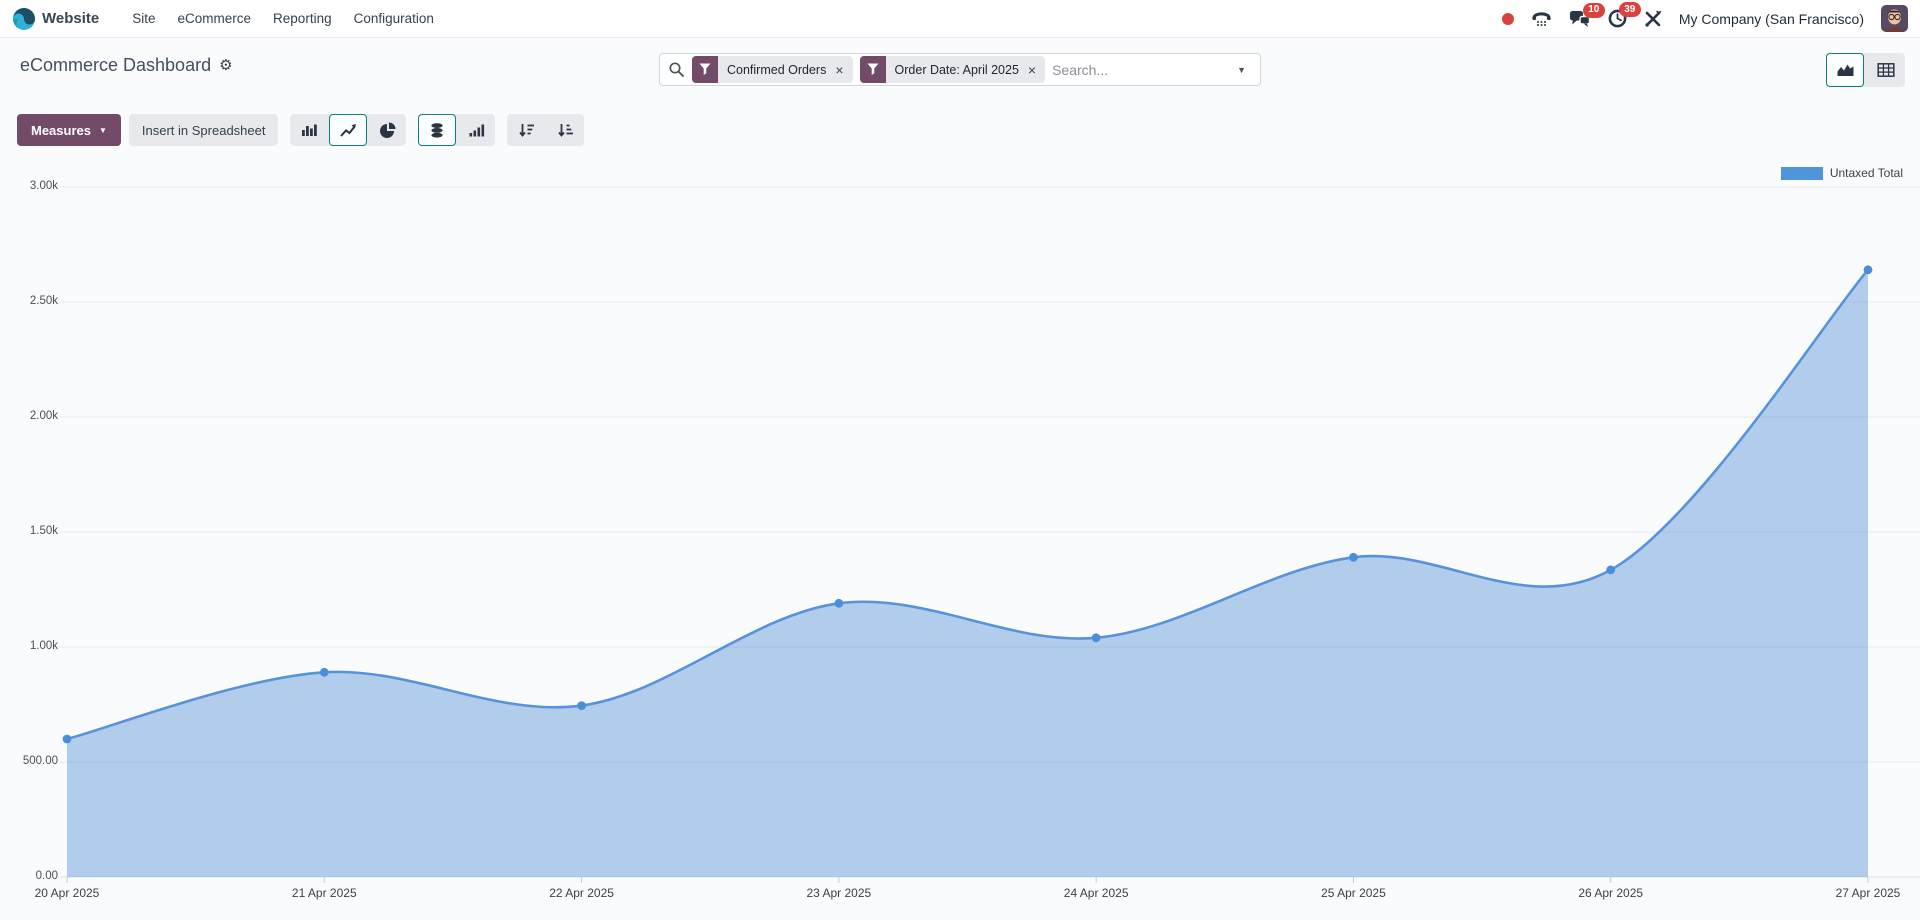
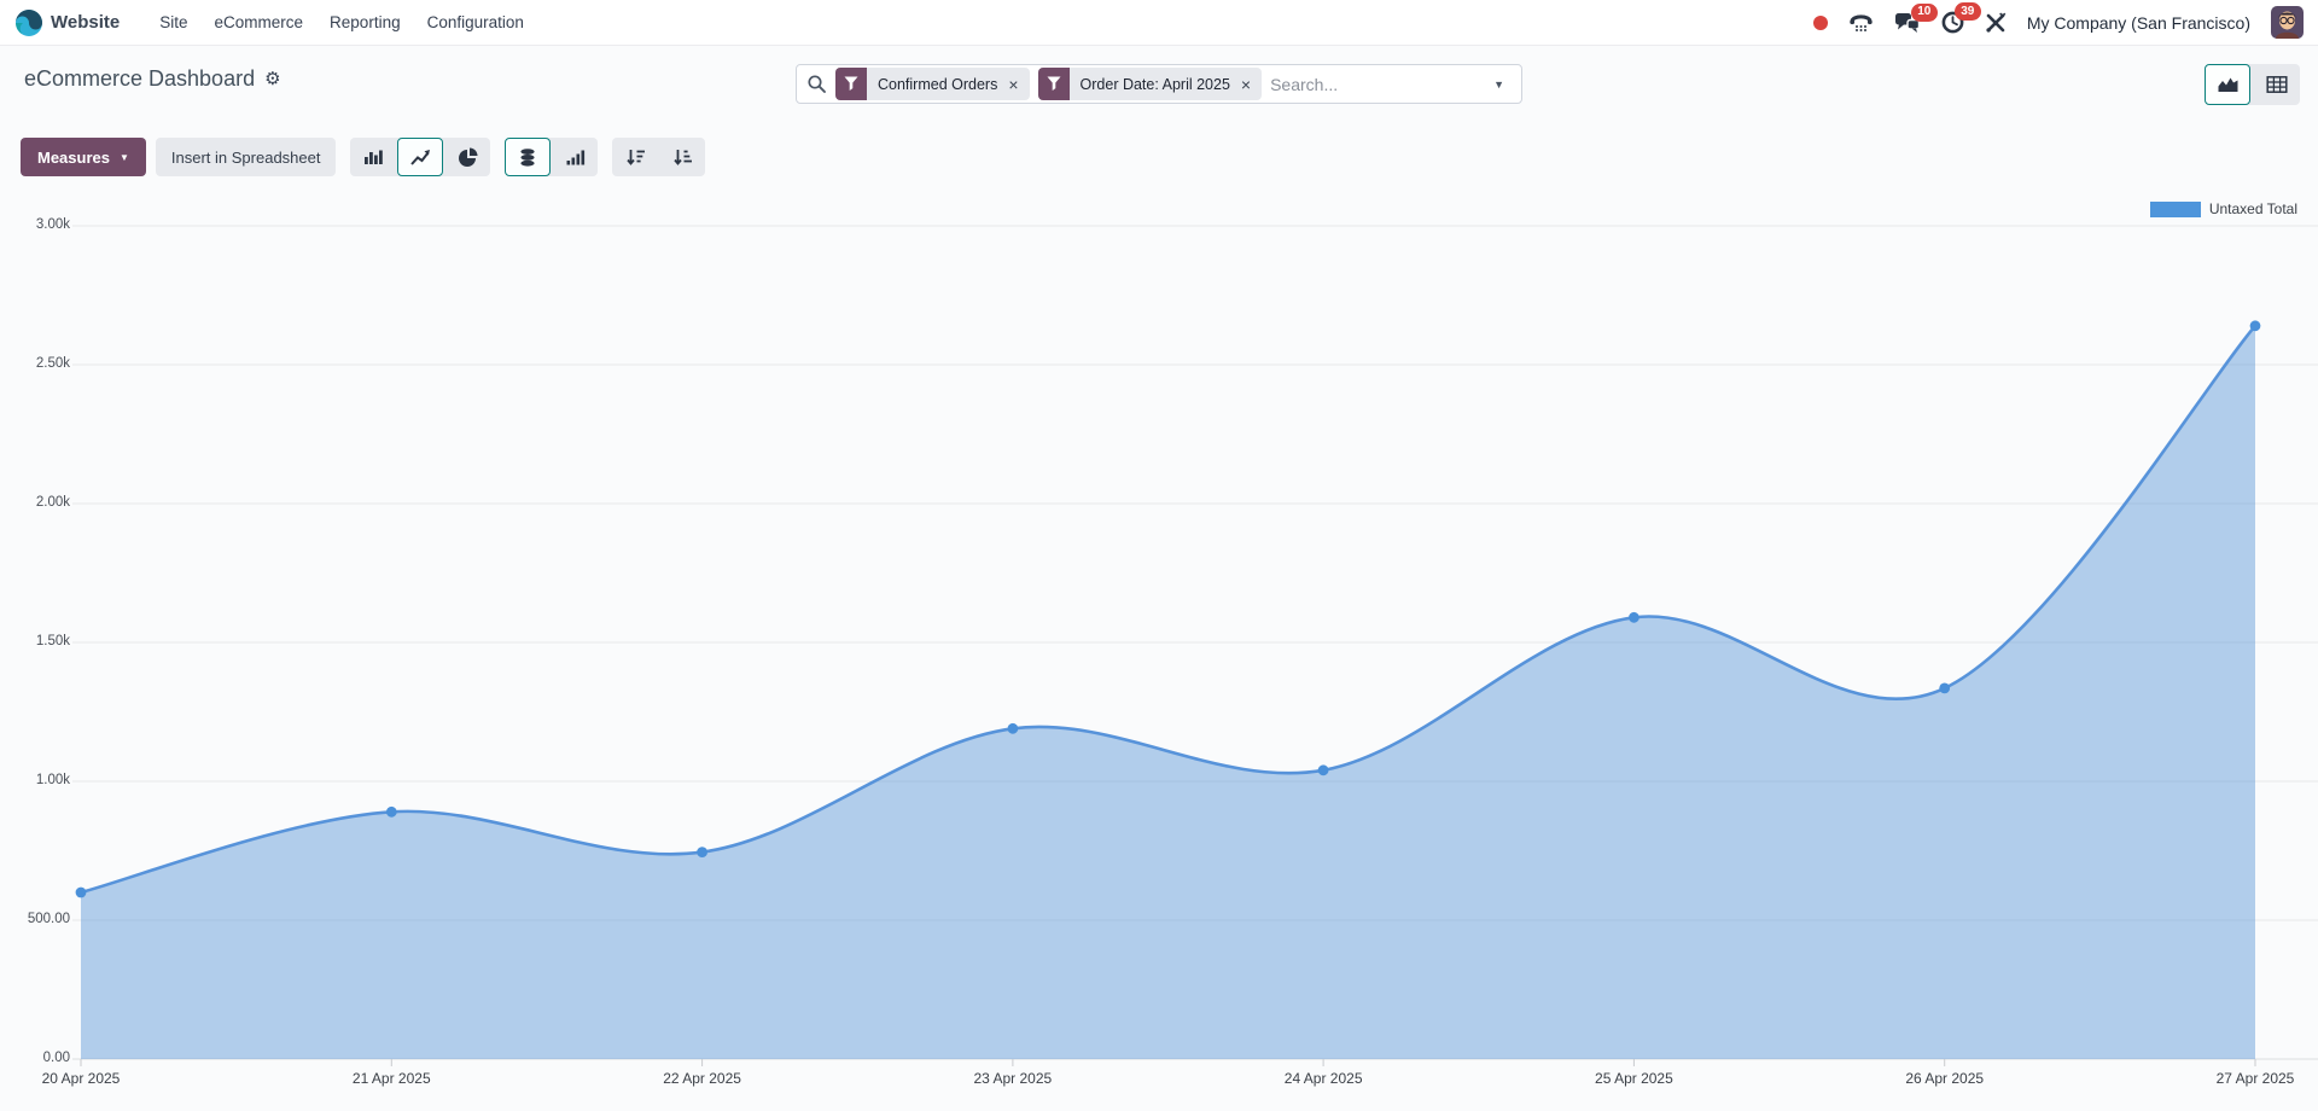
25 Apr 2025: 1.39k -> 1.59k
